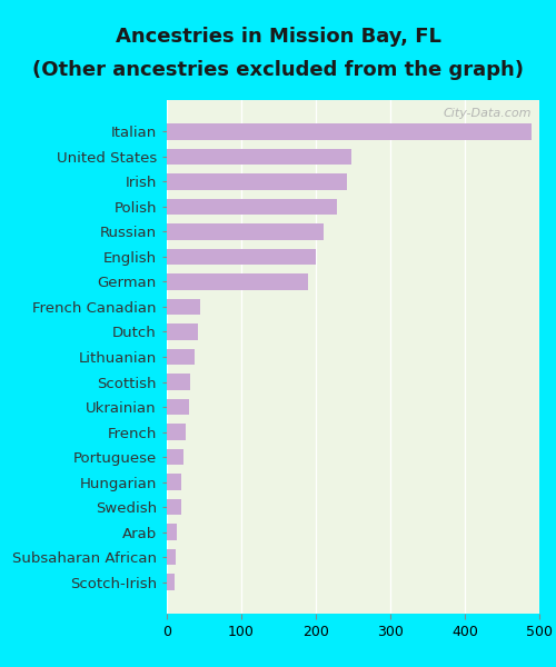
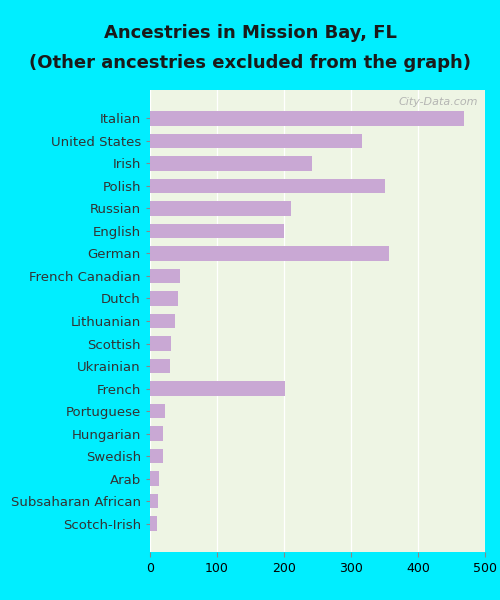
Italian: 490 -> 468
United States: 248 -> 316
Polish: 228 -> 350
German: 190 -> 356
French: 25 -> 202
